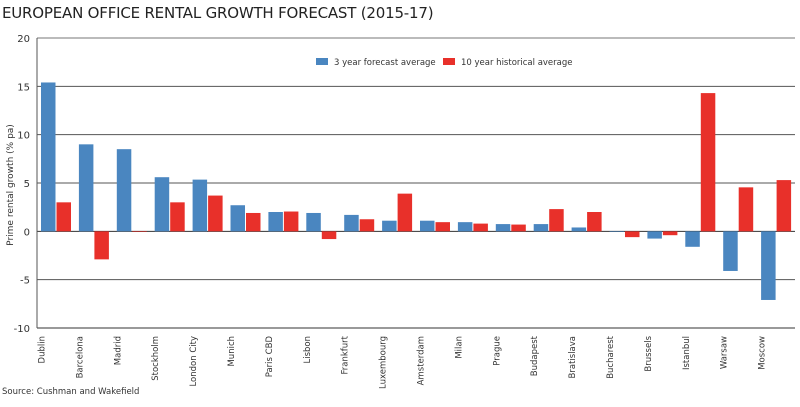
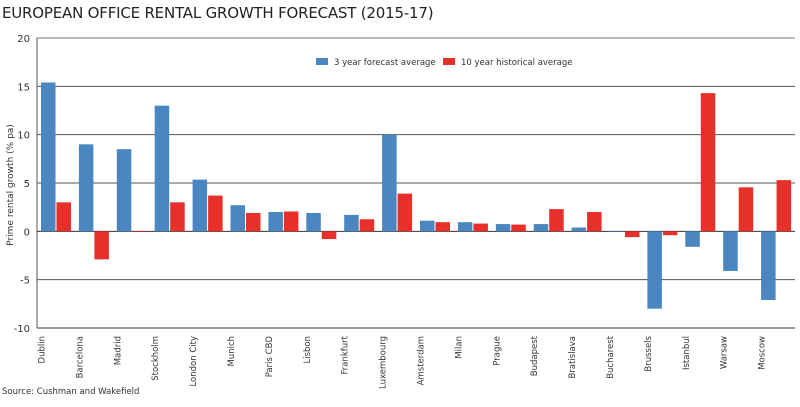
3 year forecast average/Stockholm: 6 -> 13
3 year forecast average/Luxembourg: 1 -> 10
3 year forecast average/Brussels: -1 -> -8
